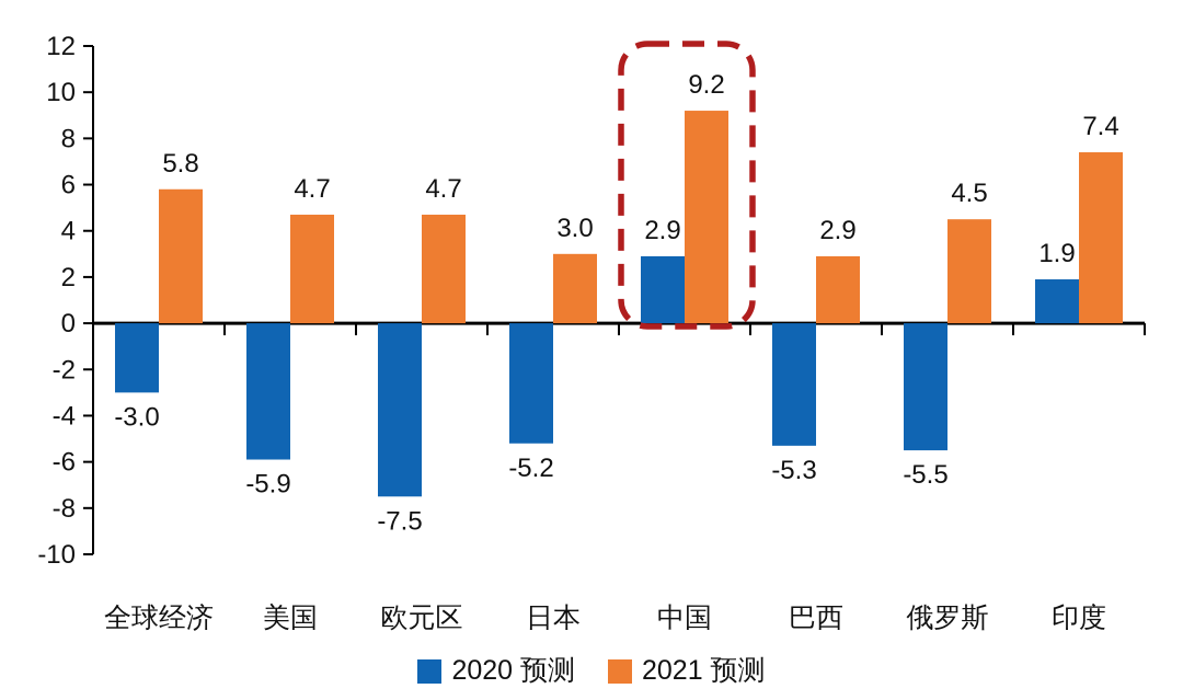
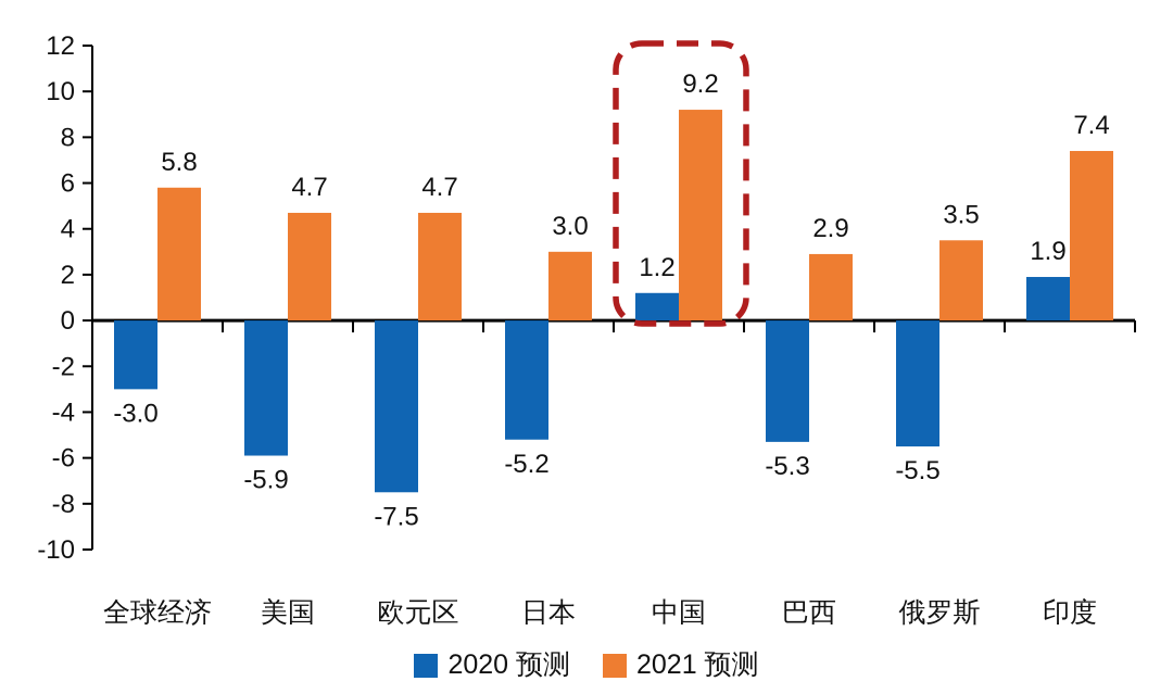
2020 预测/中国: 2.9 -> 1.2
2021 预测/俄罗斯: 4.5 -> 3.5
